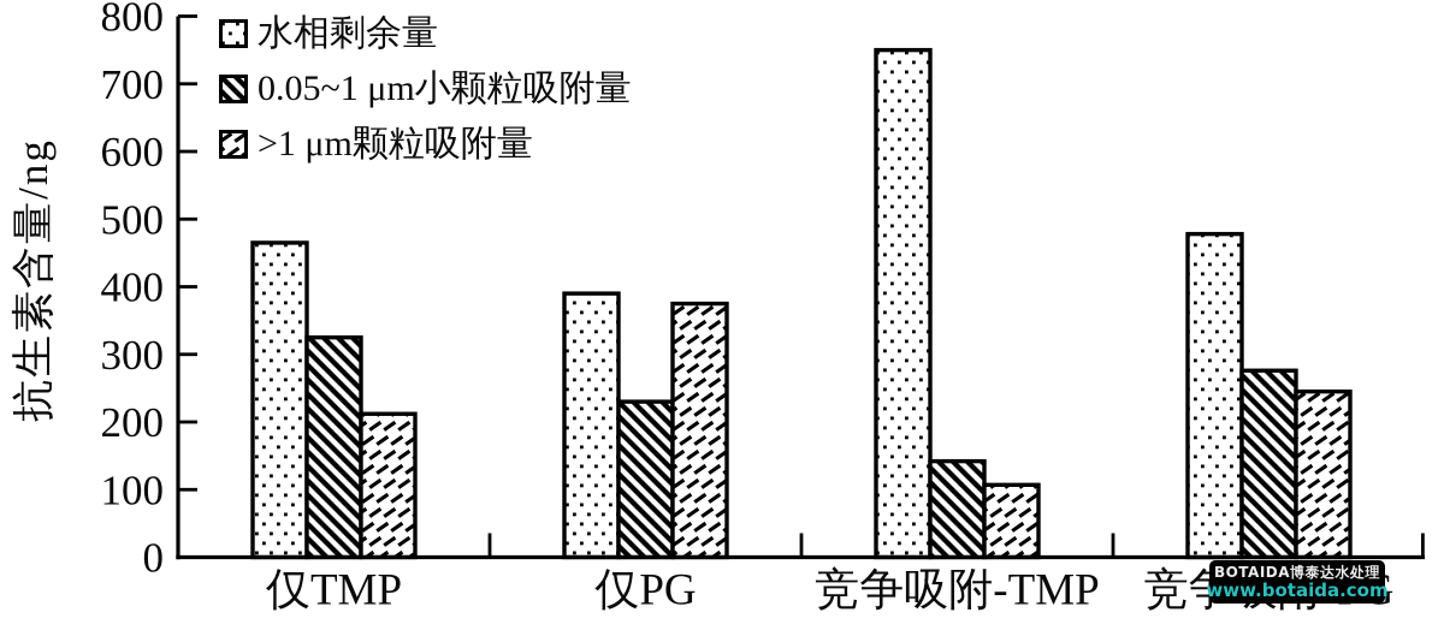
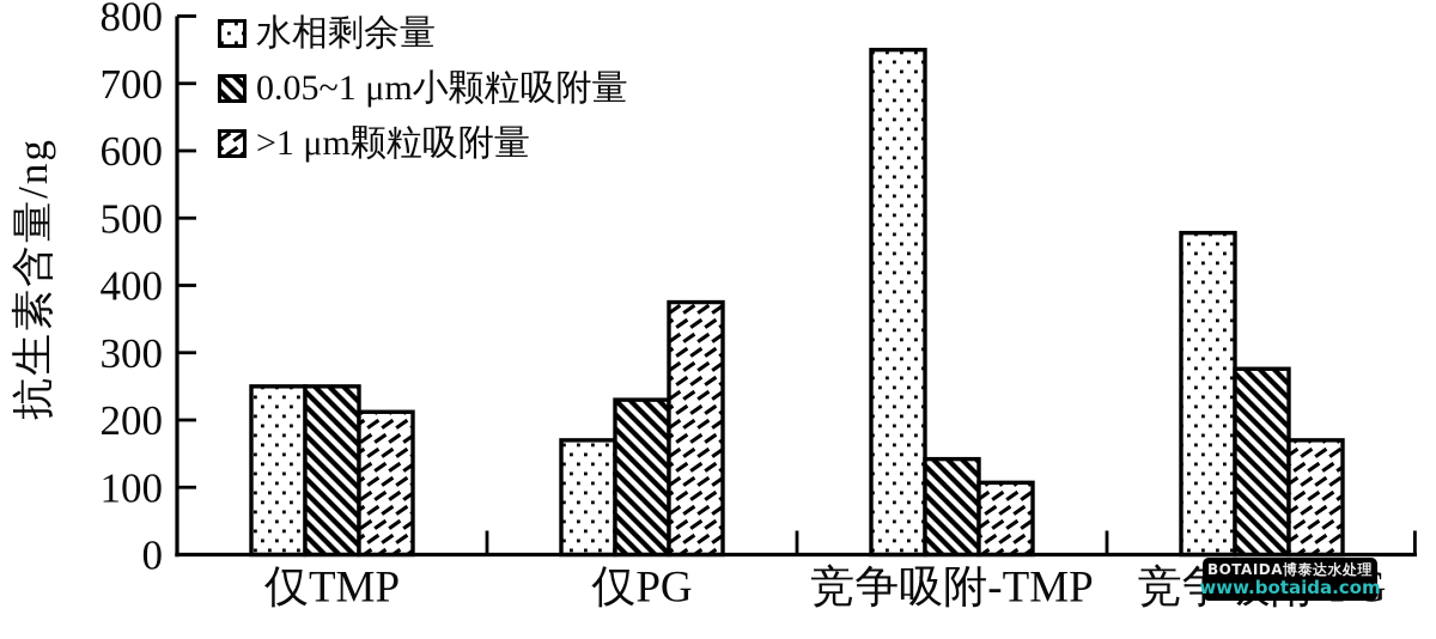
水相剩余量/仅TMP: 460 -> 250
0.05~1 μm小颗粒吸附量/仅TMP: 320 -> 250
水相剩余量/仅PG: 390 -> 170
>1 μm颗粒吸附量/竞争吸附-PG: 240 -> 170
